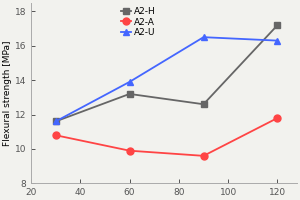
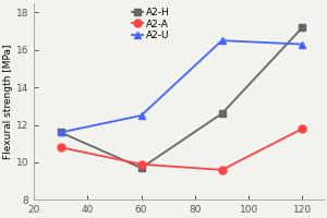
A2-H/60: 13.2 -> 9.7
A2-U/60: 13.9 -> 12.5
